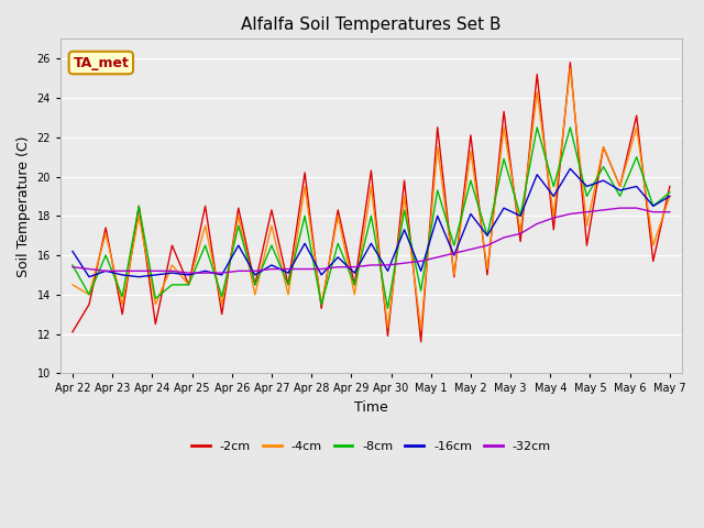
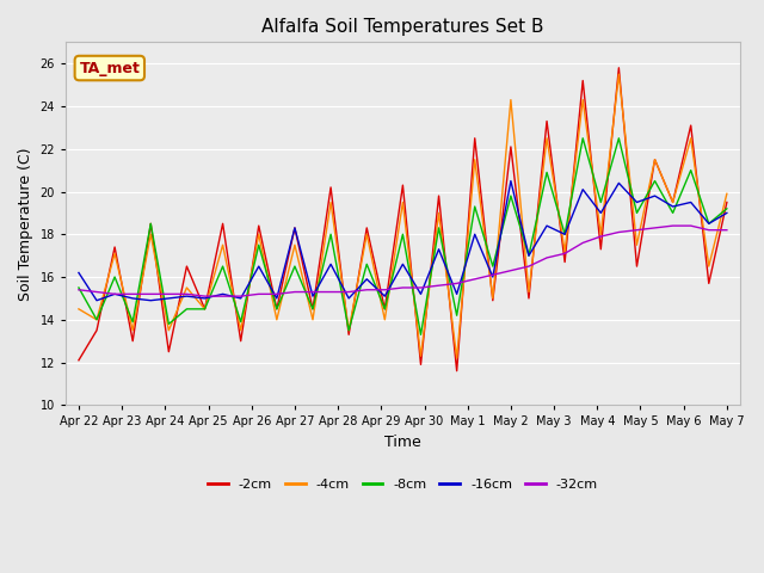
-16cm/Apr 27: 15.5 -> 18.3
-4cm/May 2: 21.3 -> 24.3
-16cm/May 2: 18.1 -> 20.5
-4cm/May 7: 19.0 -> 19.9
